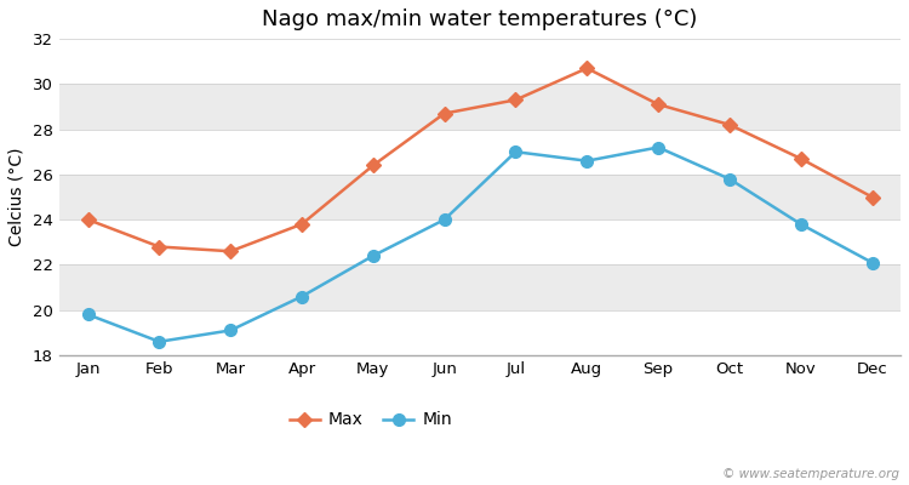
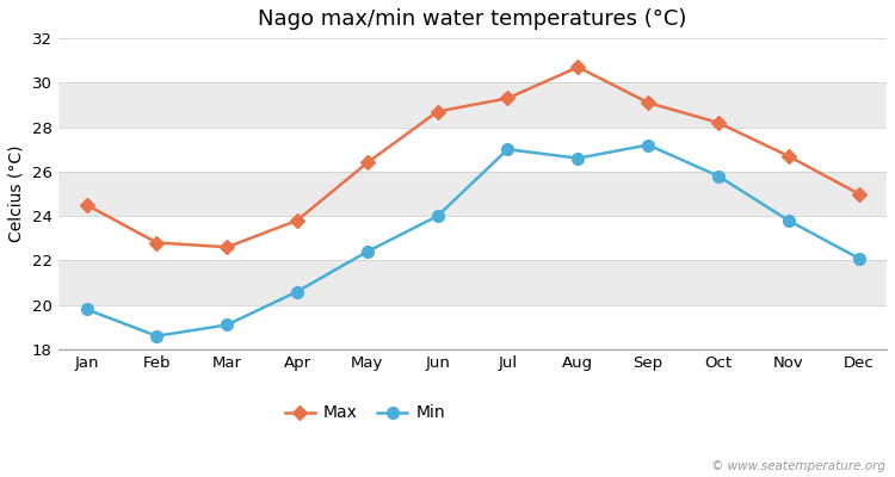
Max/Jan: 24.0 -> 24.5
